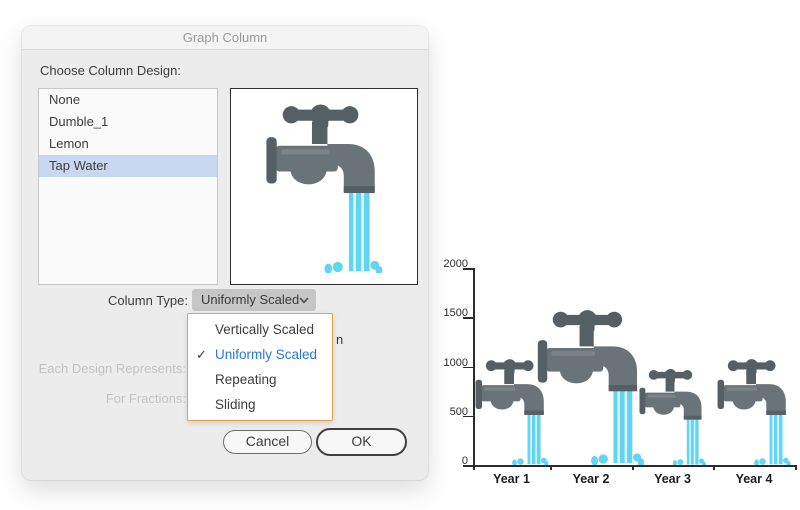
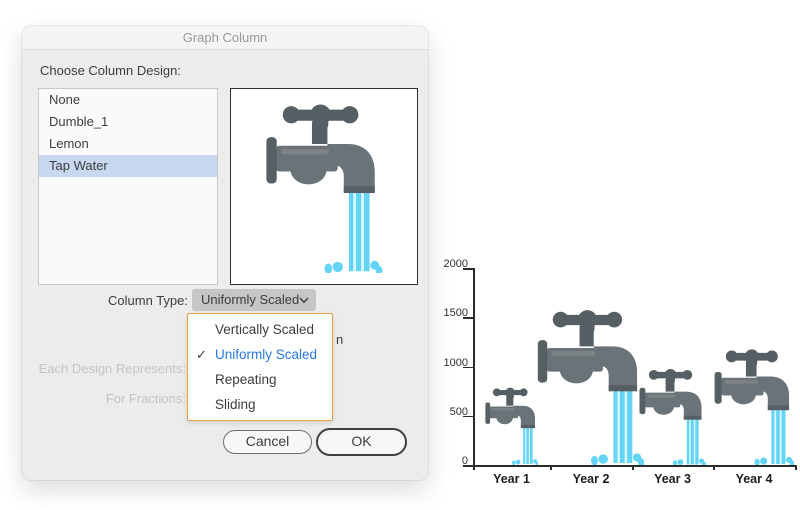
Year 1: 1100 -> 800
Year 4: 1100 -> 1200
